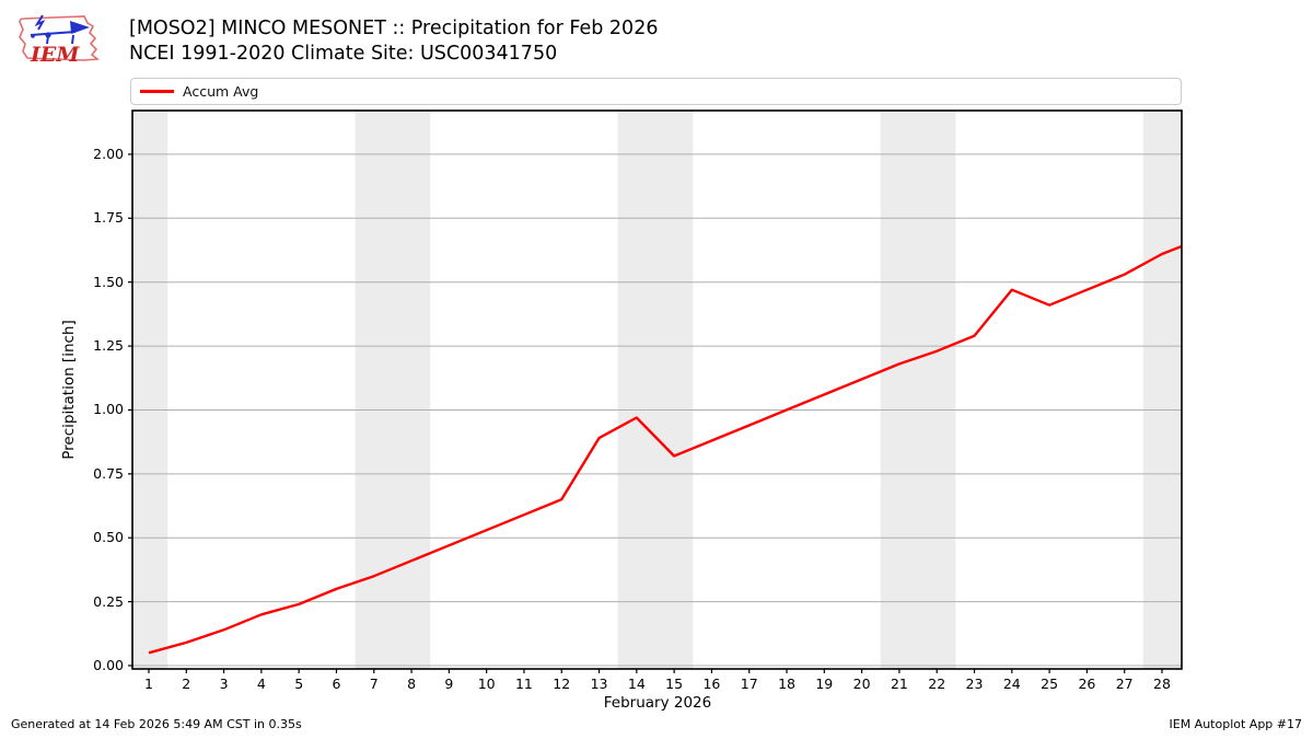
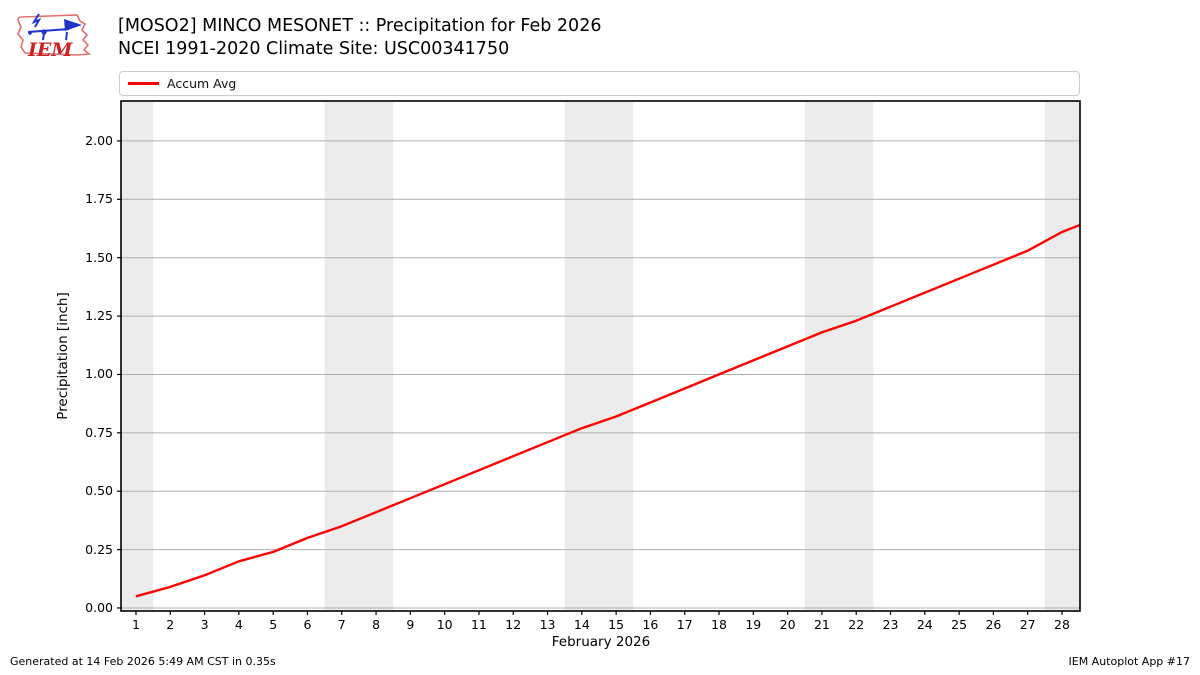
13: 0.89 -> 0.71
14: 0.97 -> 0.77
24: 1.47 -> 1.35
